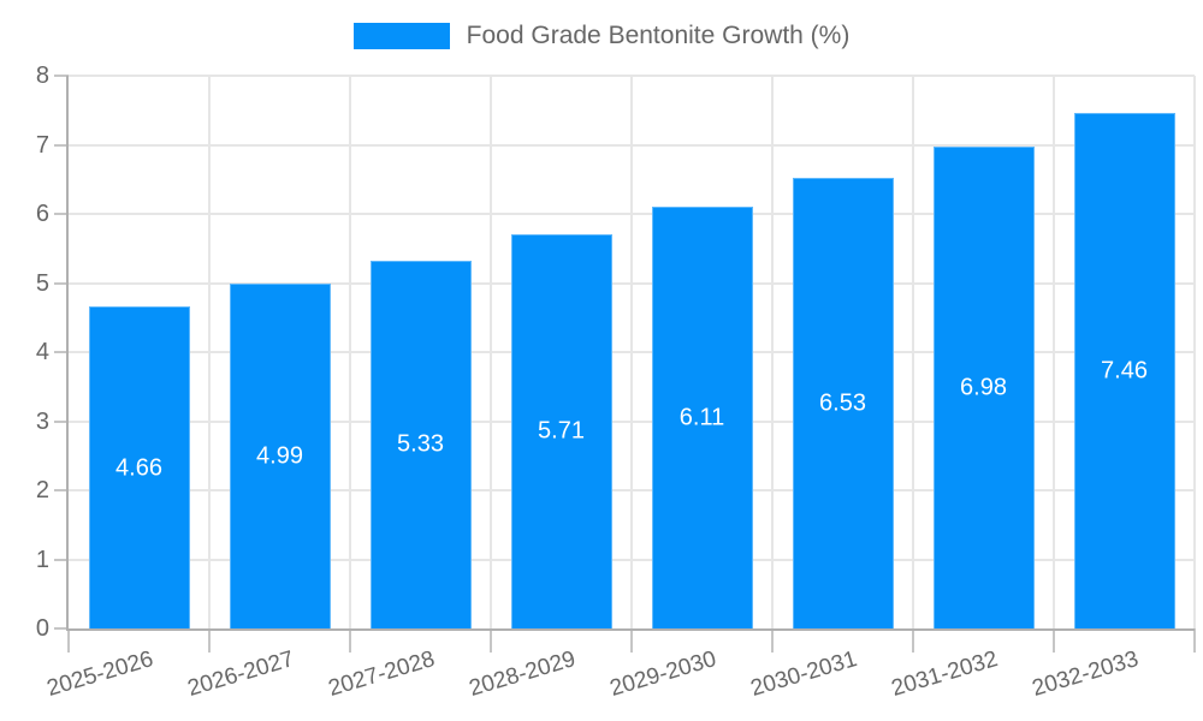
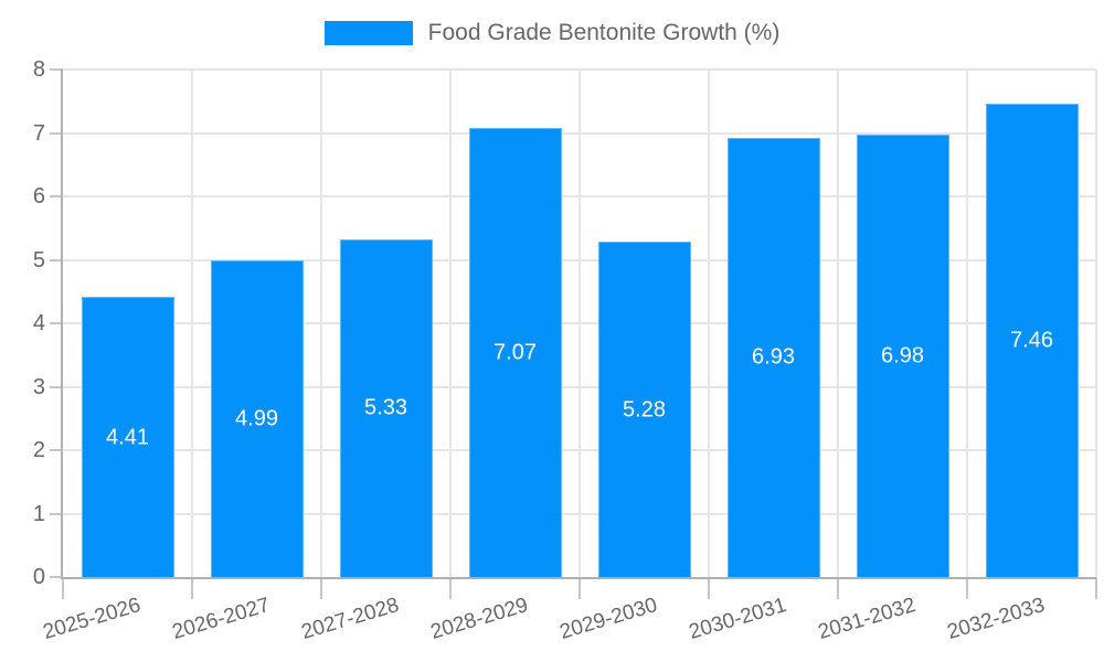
2025-2026: 4.66 -> 4.41
2028-2029: 5.71 -> 7.07
2029-2030: 6.11 -> 5.28
2030-2031: 6.53 -> 6.93
